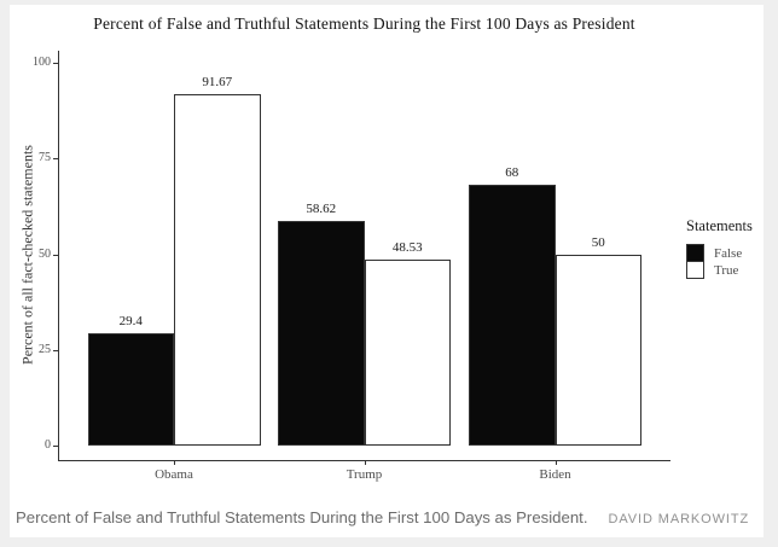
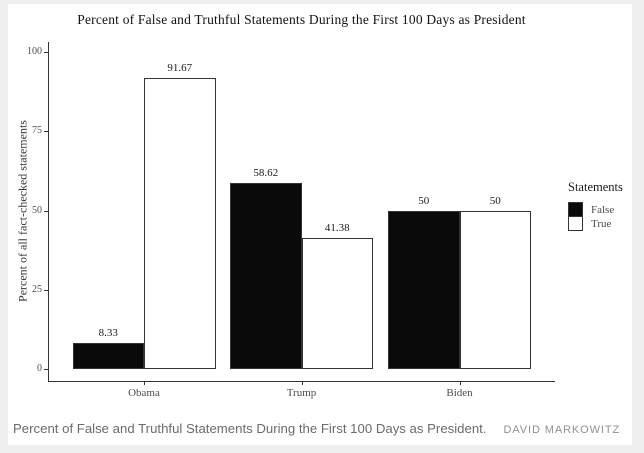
False/Obama: 29.4 -> 8.33
True/Trump: 48.53 -> 41.38
False/Biden: 68 -> 50
